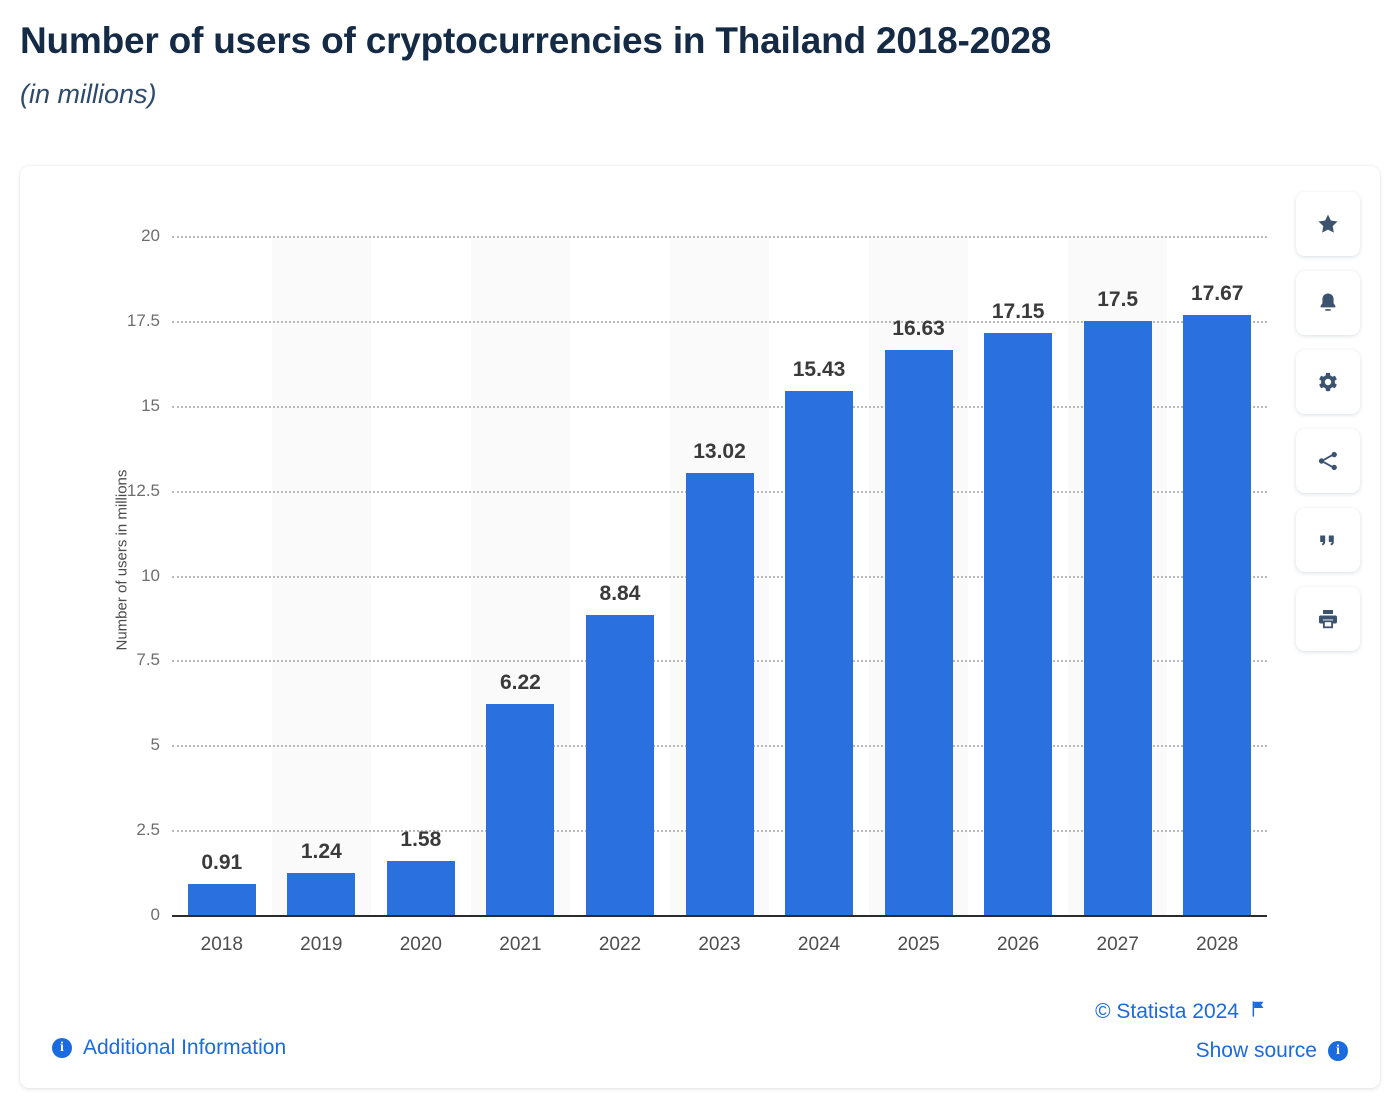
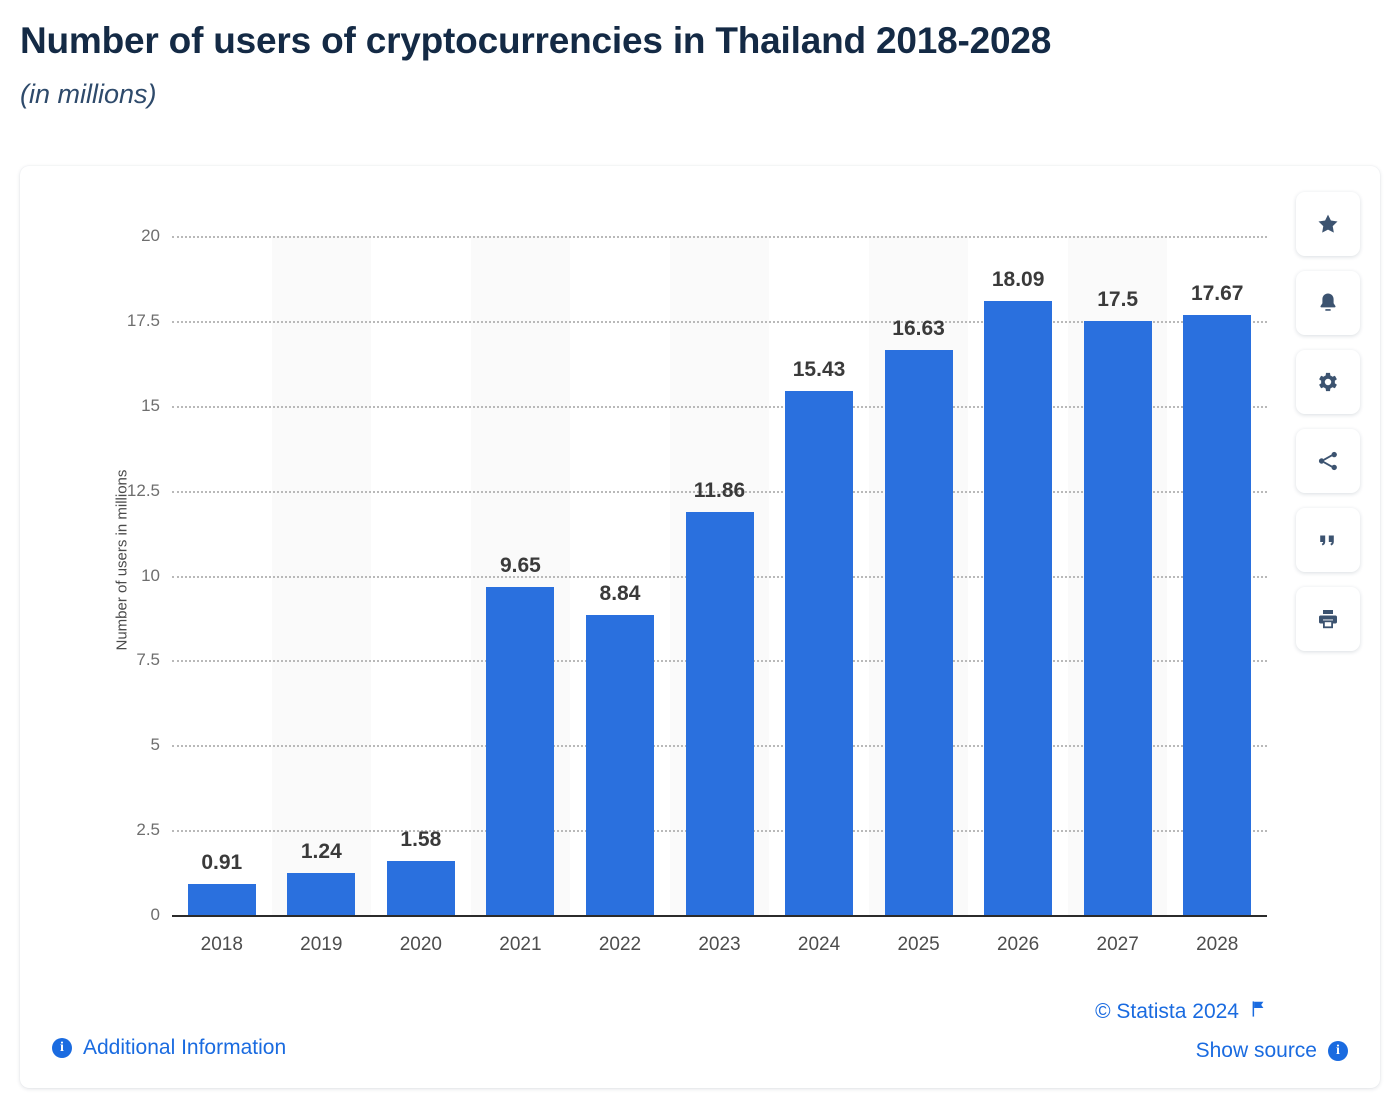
2021: 6.22 -> 9.65
2023: 13.02 -> 11.86
2026: 17.15 -> 18.09
